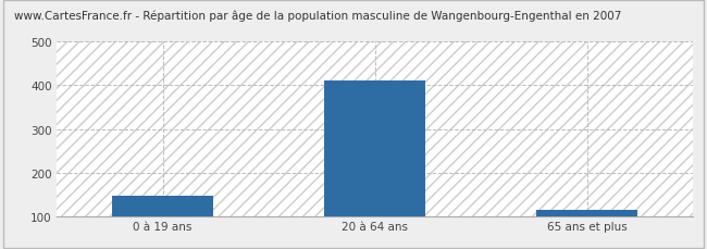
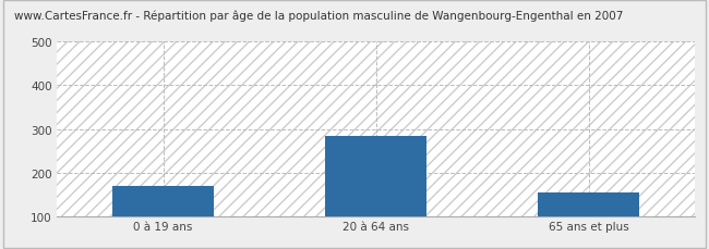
0 à 19 ans: 148 -> 170
20 à 64 ans: 411 -> 285
65 ans et plus: 115 -> 155
